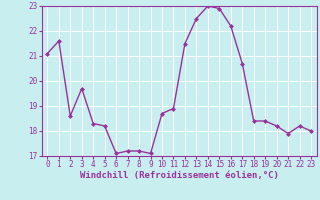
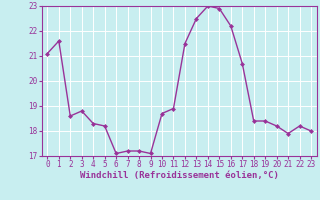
3: 19.7 -> 18.8
